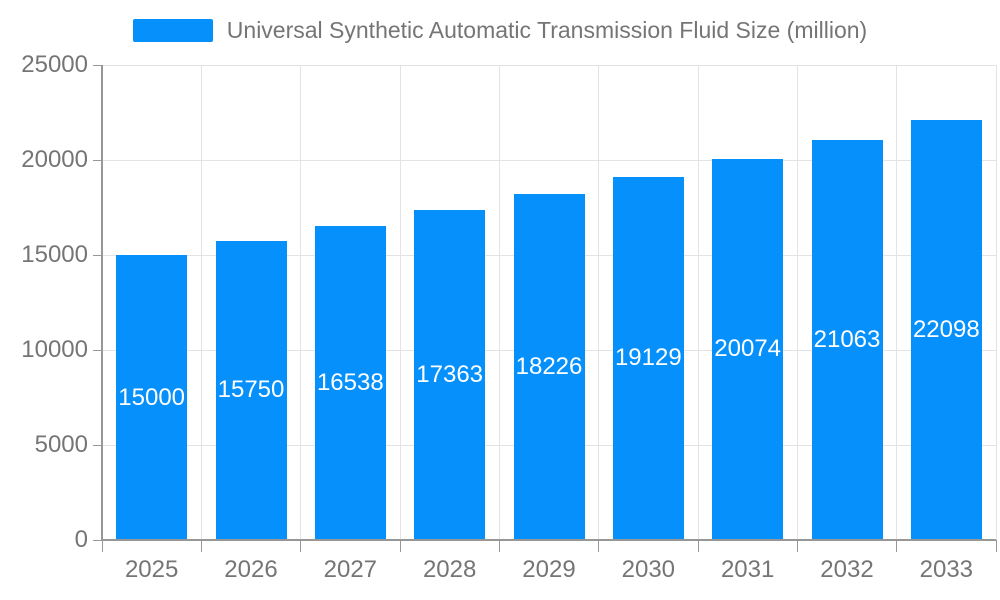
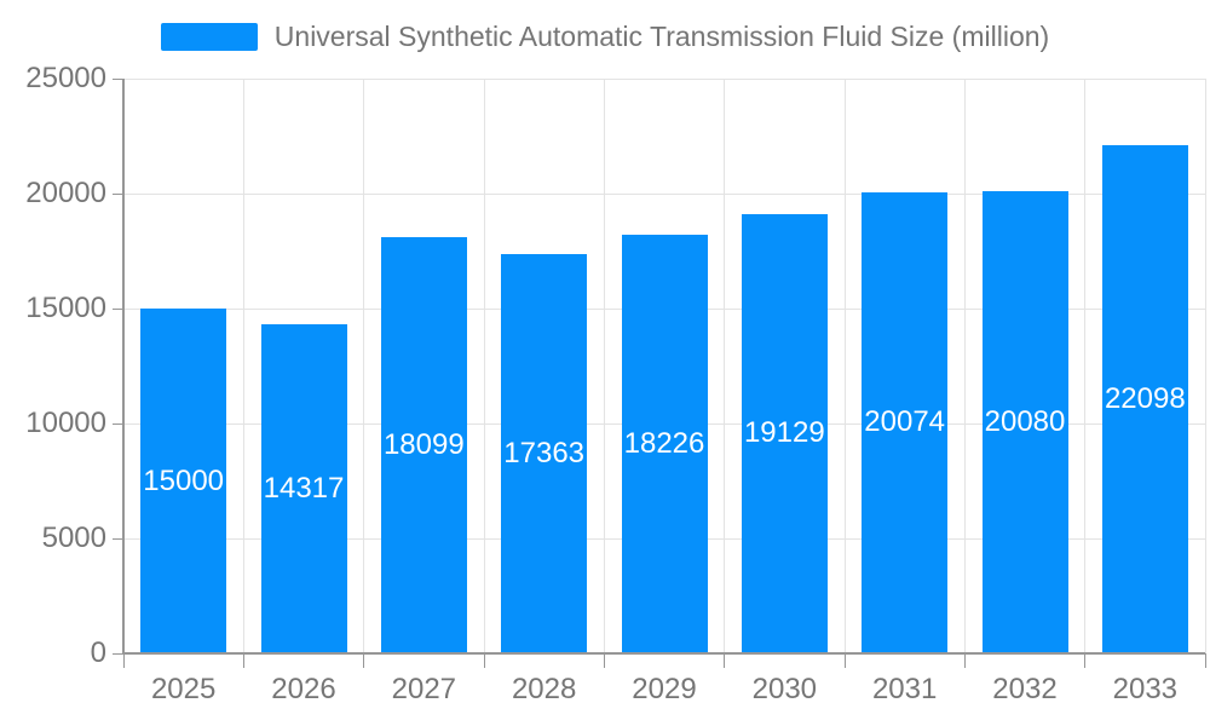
2026: 15750 -> 14317
2027: 16538 -> 18099
2032: 21063 -> 20080
